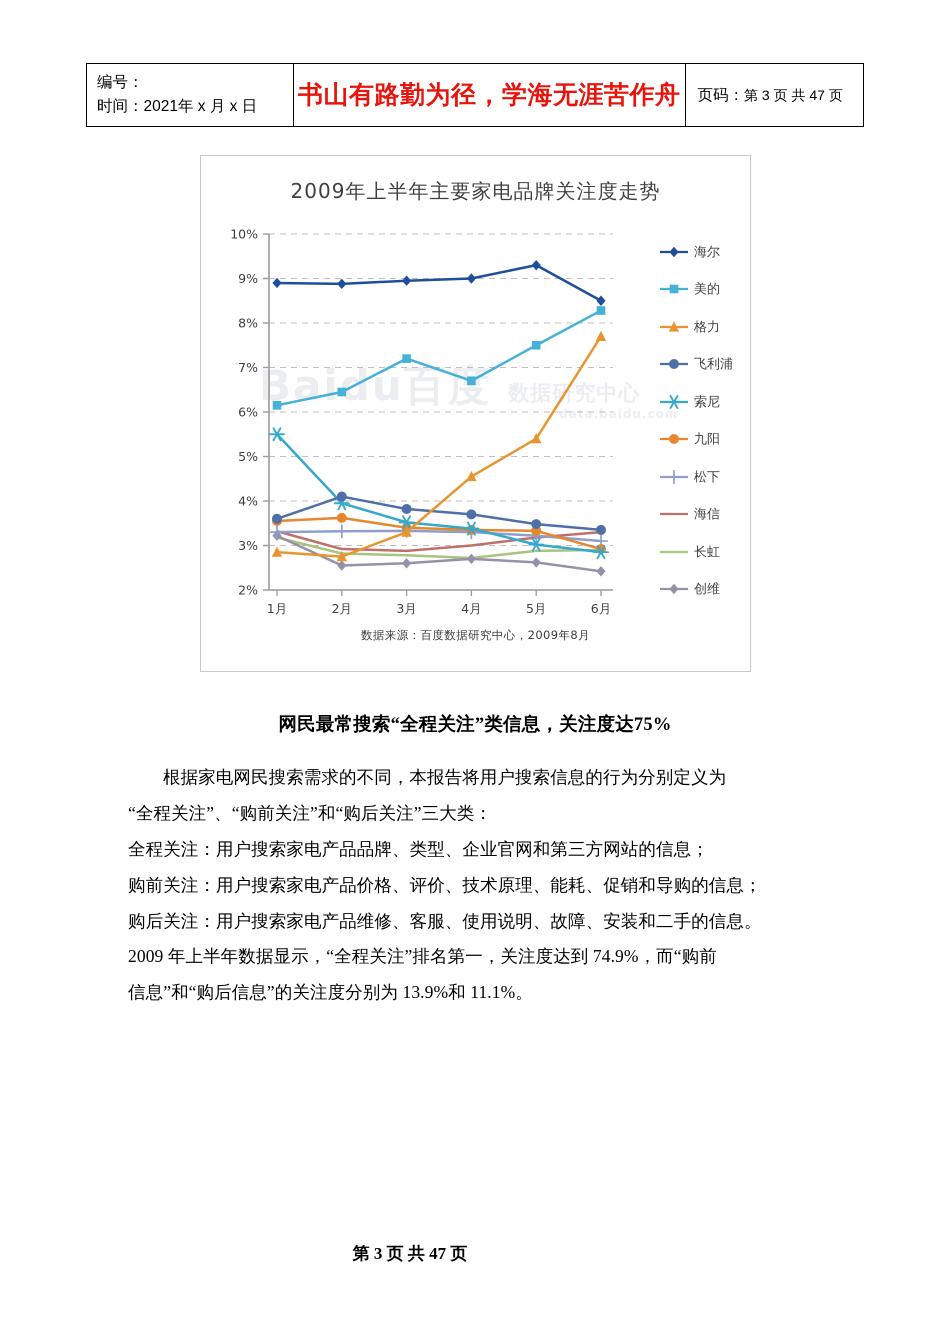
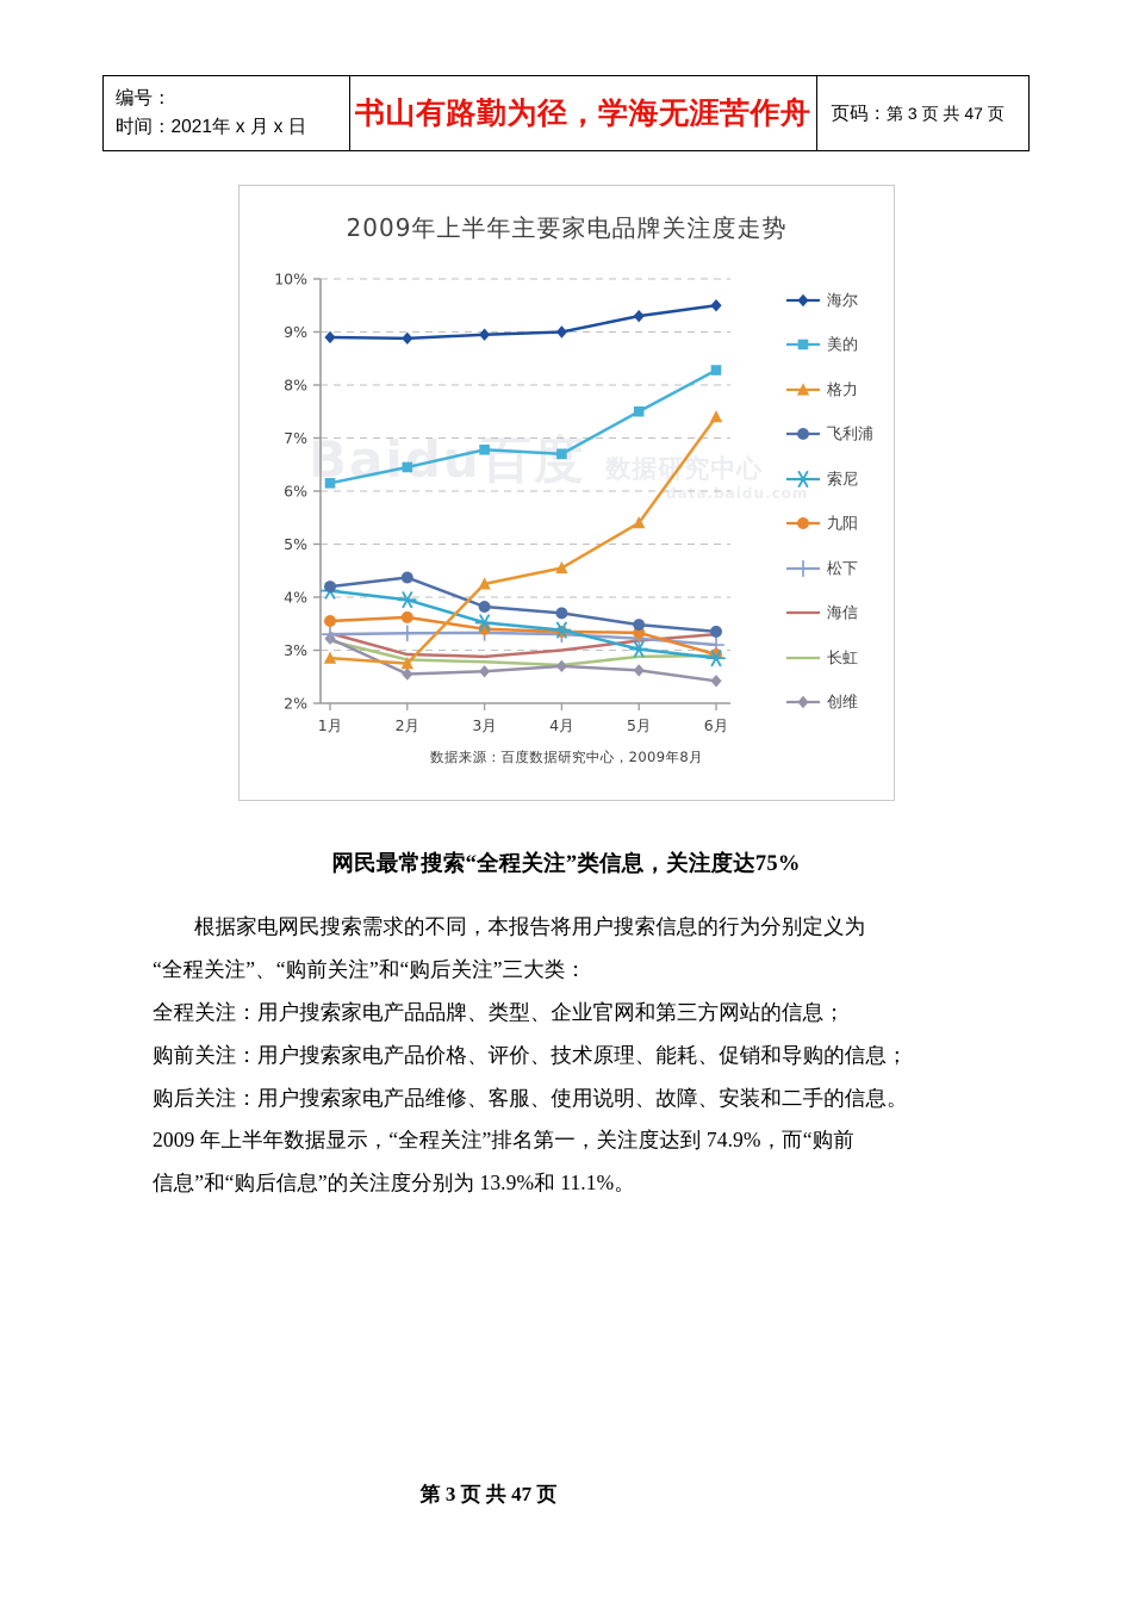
飞利浦/1月: 3.6% -> 4.2%
索尼/1月: 5.5% -> 4.1%
飞利浦/2月: 4.1% -> 4.4%
美的/3月: 7.2% -> 6.8%
格力/3月: 3.3% -> 4.2%
海尔/6月: 8.5% -> 9.5%
格力/6月: 7.7% -> 7.4%
